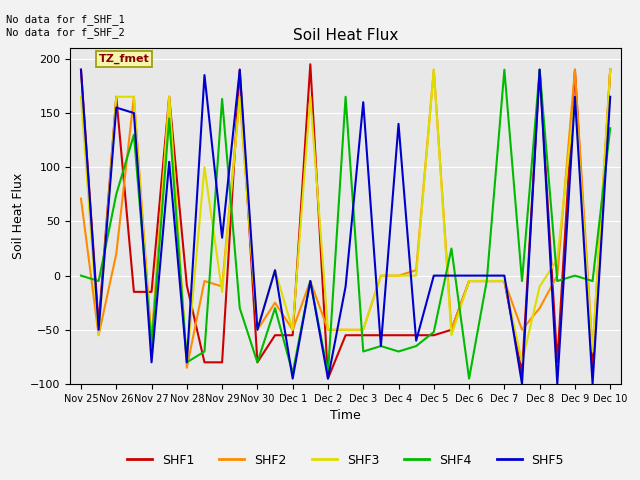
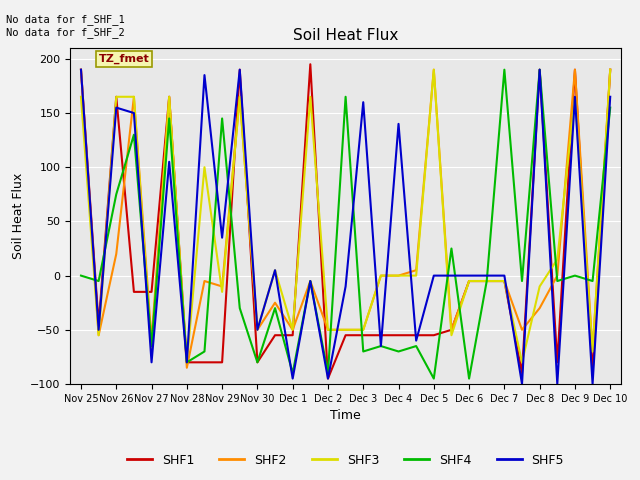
SHF2/Nov 25: 71 -> 190
SHF1/Nov 28: -9 -> -80
SHF4/Nov 29: 163 -> 145
SHF4/Dec 5: -52 -> -95
SHF4/Dec 10: 136 -> 155
